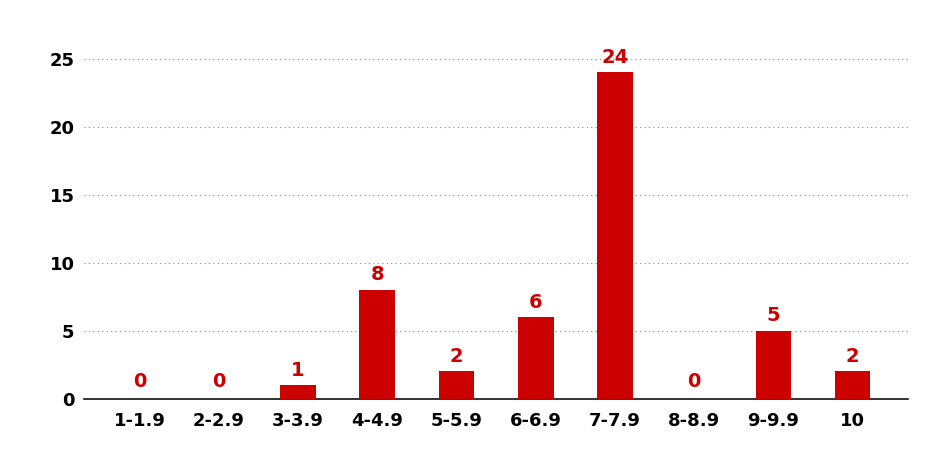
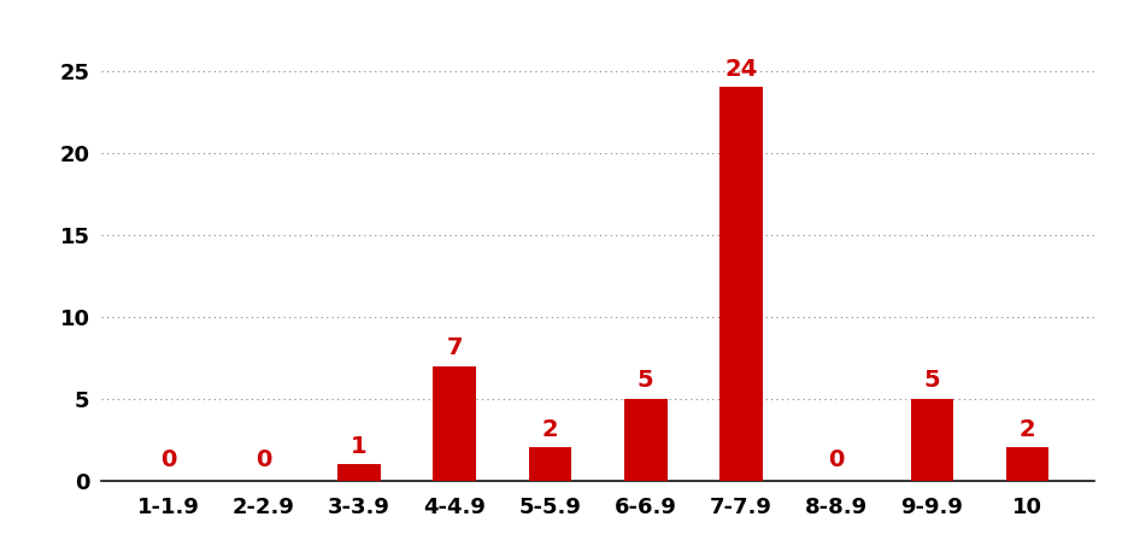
4-4.9: 8 -> 7
6-6.9: 6 -> 5
